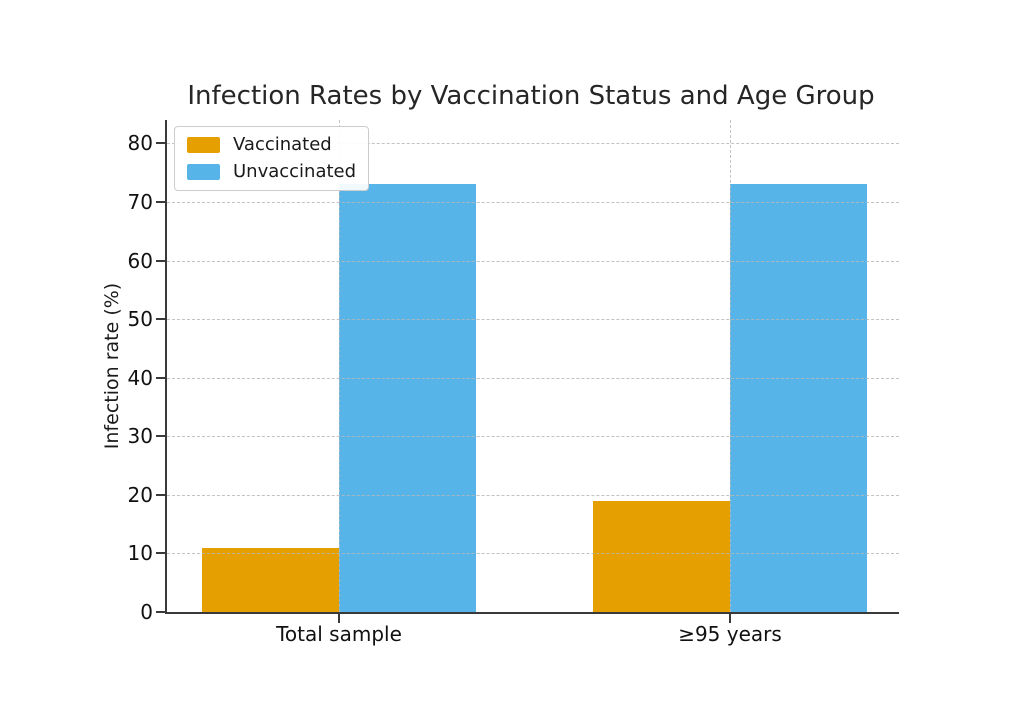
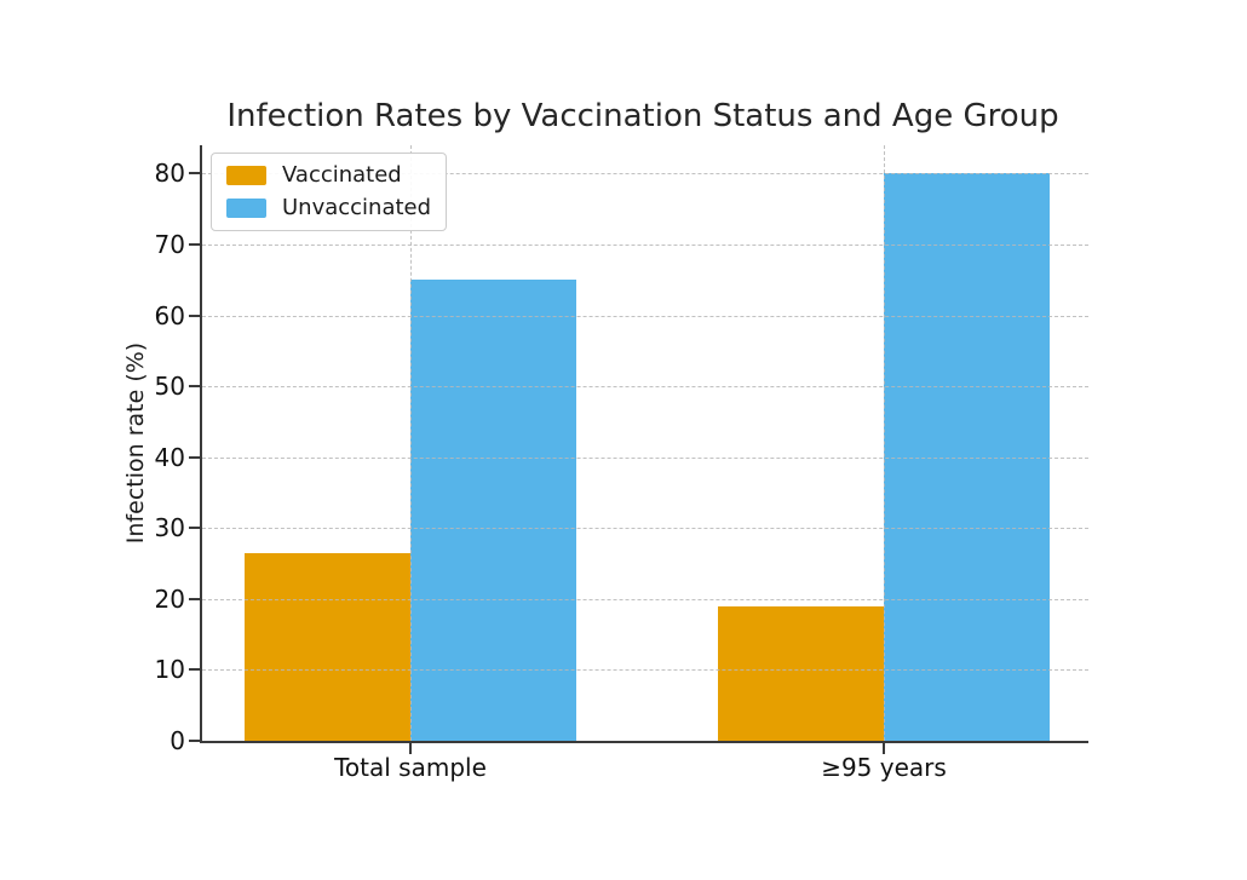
Vaccinated/Total sample: 11 -> 26
Unvaccinated/Total sample: 73 -> 65
Unvaccinated/≥95 years: 73 -> 80
